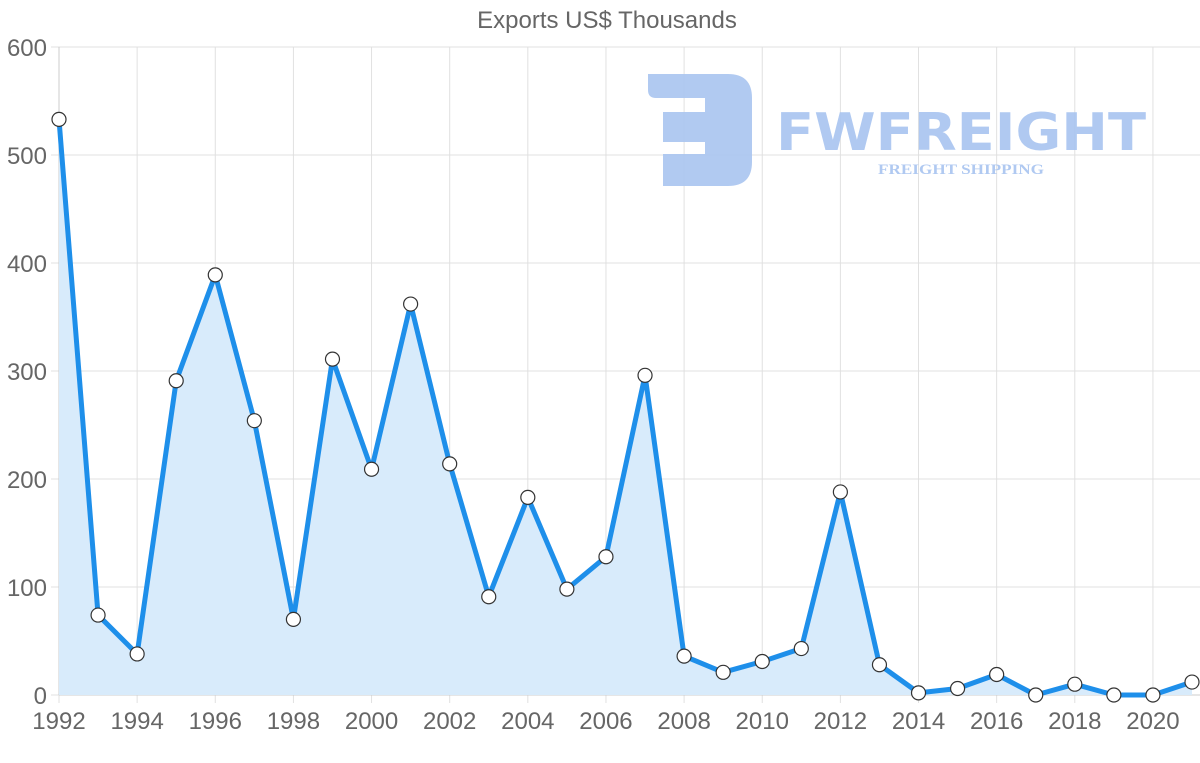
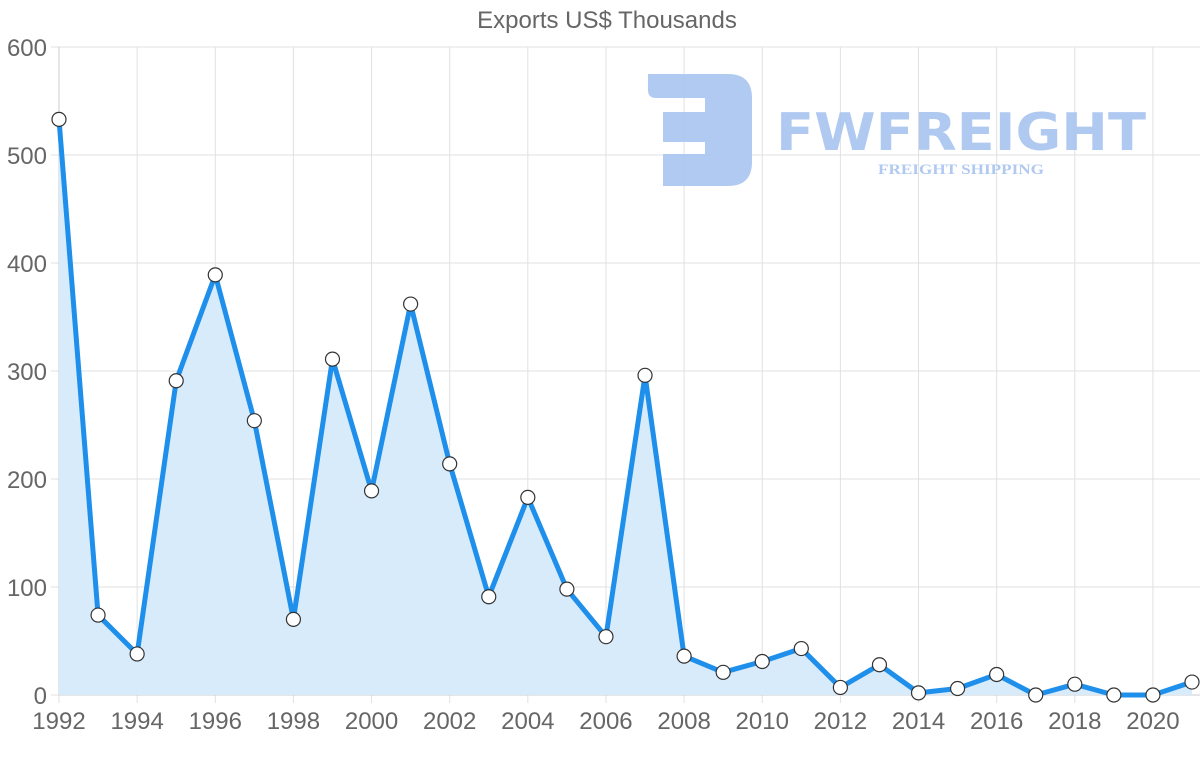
2000: 209 -> 189
2006: 128 -> 54
2012: 188 -> 7
